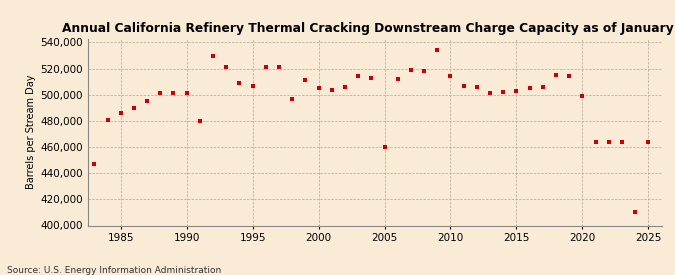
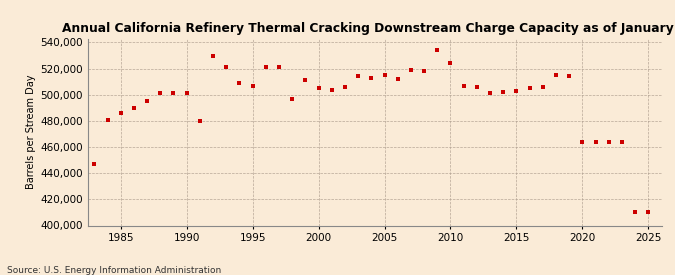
2005: 460,000 -> 515,000
2010: 514,000 -> 524,000
2020: 499,000 -> 464,000
2025: 464,000 -> 410,000
